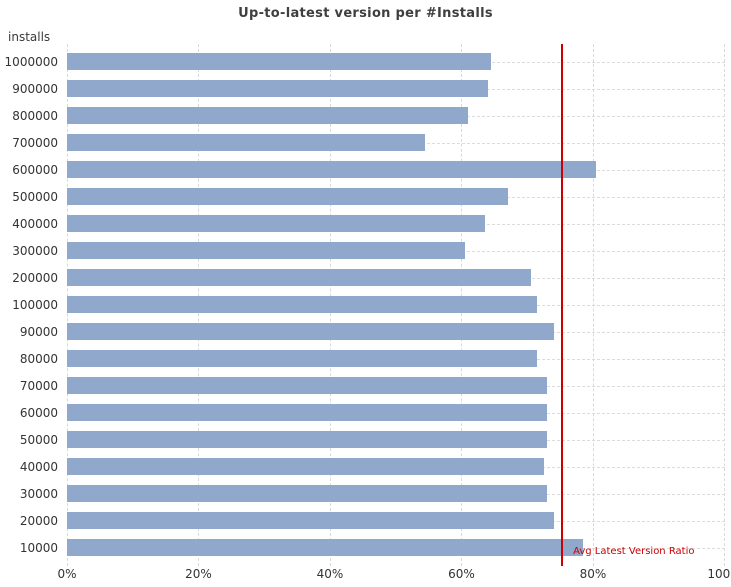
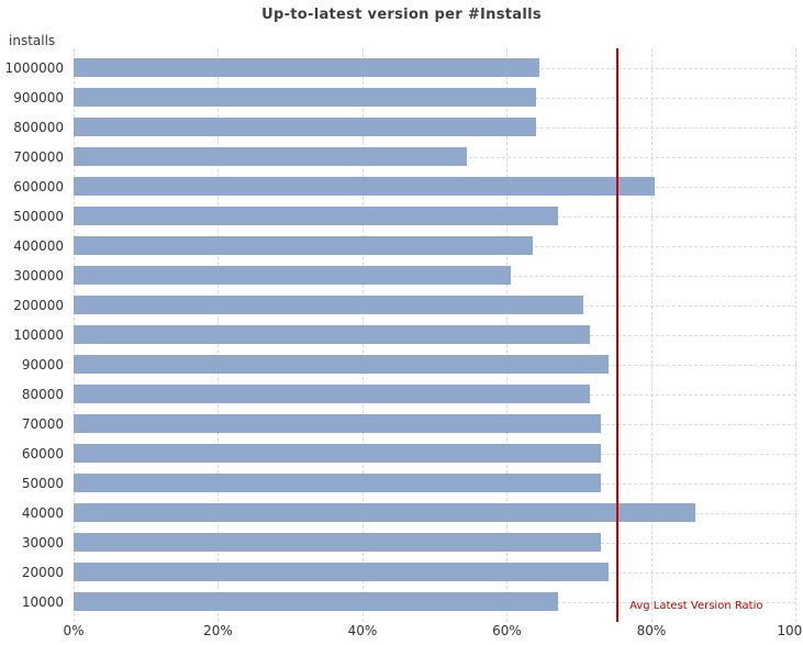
800000: 61% -> 64%
40000: 72% -> 86%
10000: 78% -> 67%
